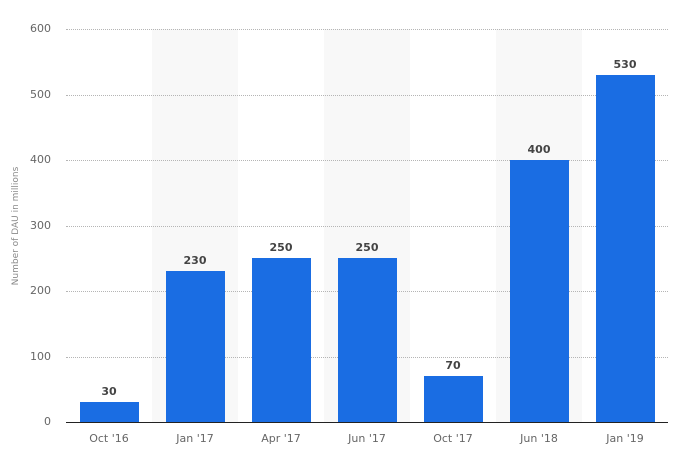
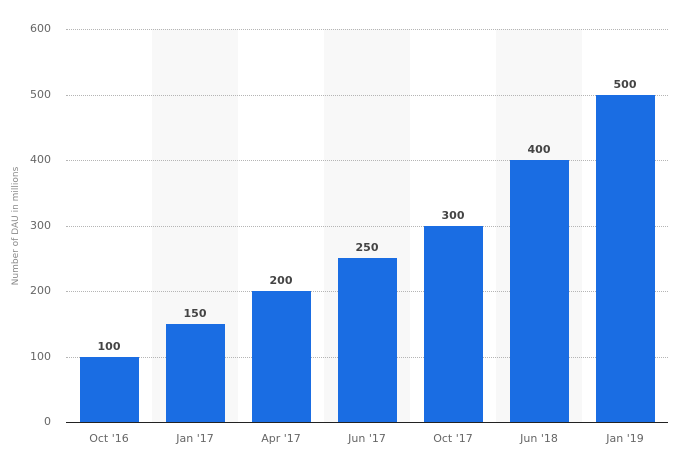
Oct '16: 30 -> 100
Jan '17: 230 -> 150
Apr '17: 250 -> 200
Oct '17: 70 -> 300
Jan '19: 530 -> 500
